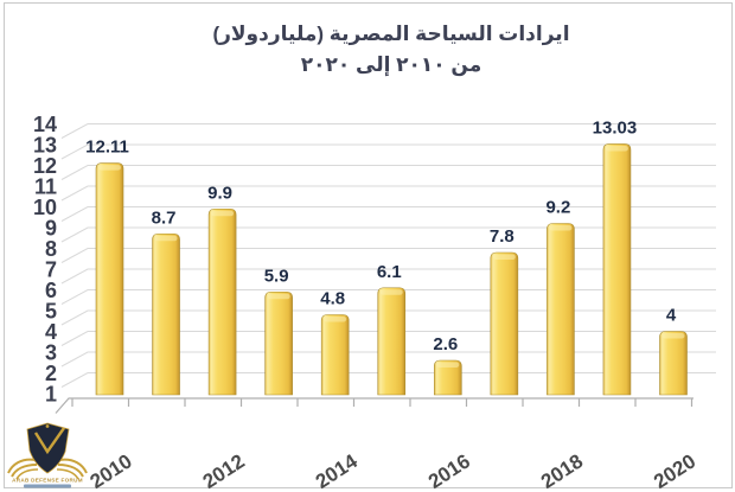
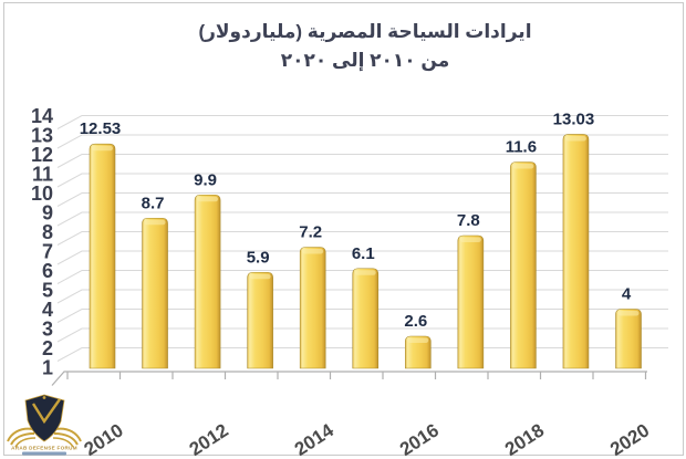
2010: 12.11 -> 12.53
2014: 4.8 -> 7.2
2018: 9.2 -> 11.6
